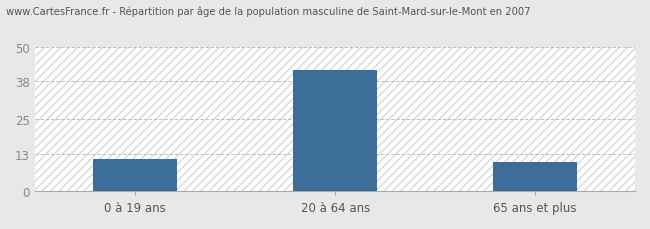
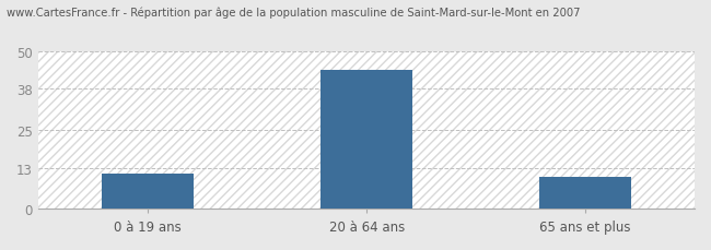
20 à 64 ans: 42 -> 44
